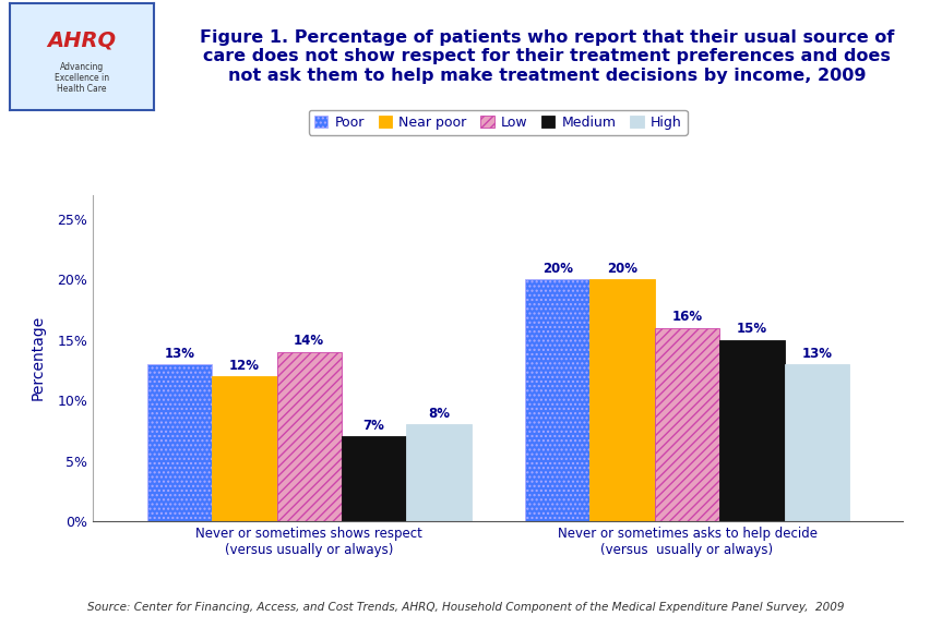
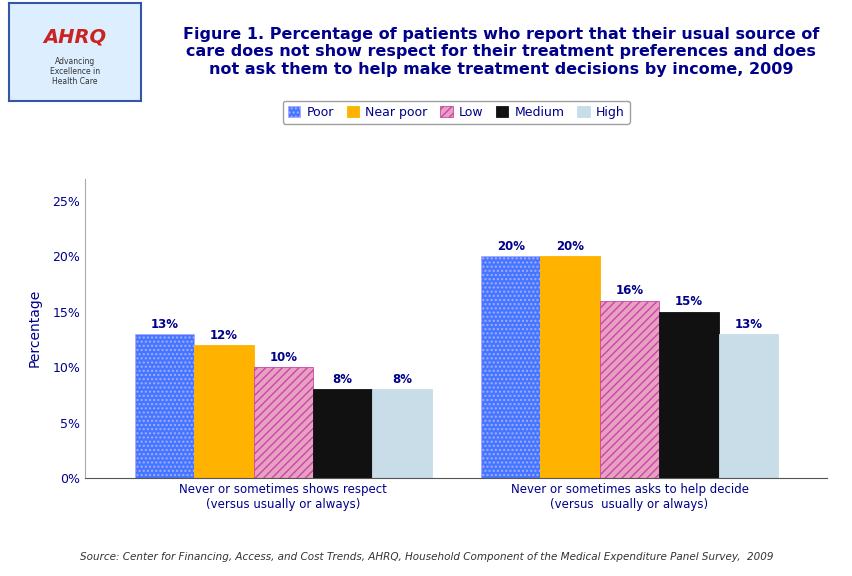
Low/Never or sometimes shows respect (versus usually or always): 14% -> 10%
Medium/Never or sometimes shows respect (versus usually or always): 7% -> 8%
